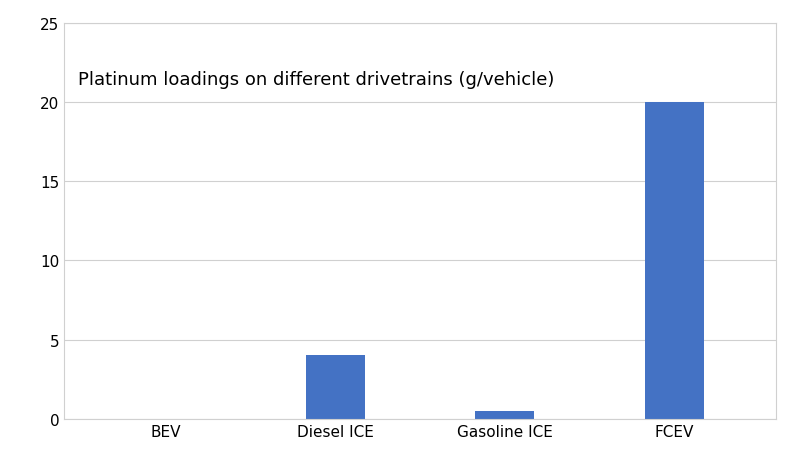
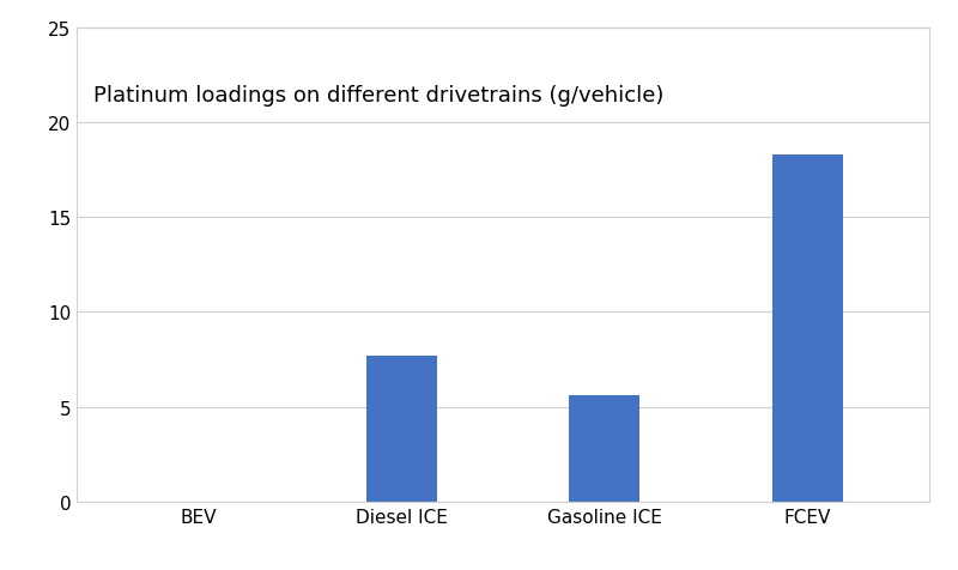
Diesel ICE: 4.0 -> 7.7
Gasoline ICE: 0.5 -> 5.6
FCEV: 20.0 -> 18.3
